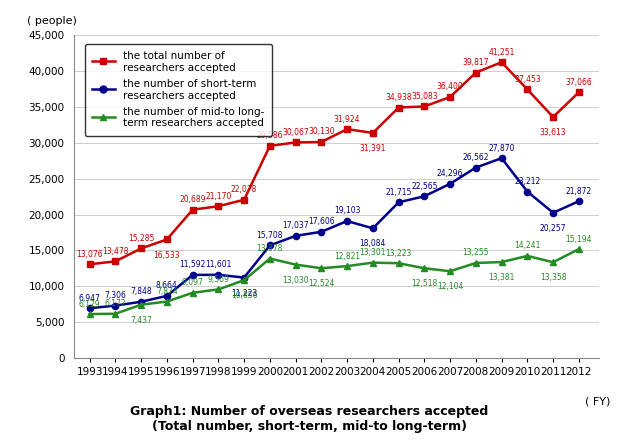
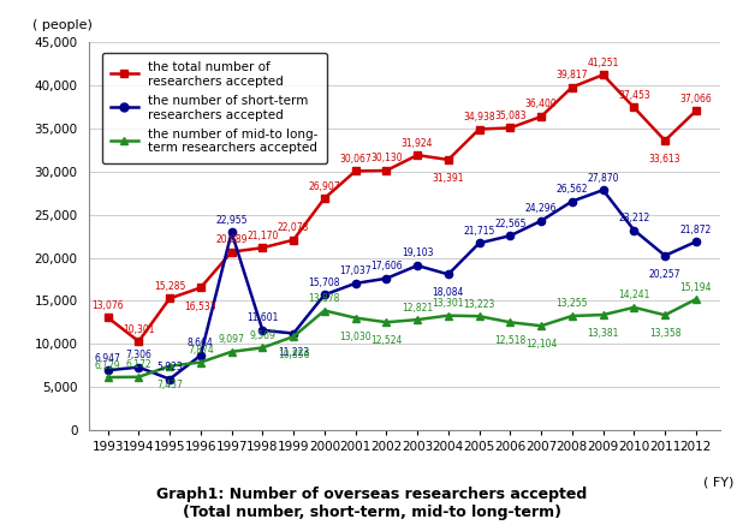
the total number of researchers accepted/1994: 13,478 -> 10,301
the number of short-term researchers accepted/1995: 7,848 -> 5,923
the number of short-term researchers accepted/1997: 11,592 -> 22,955
the total number of researchers accepted/2000: 29,586 -> 26,907
